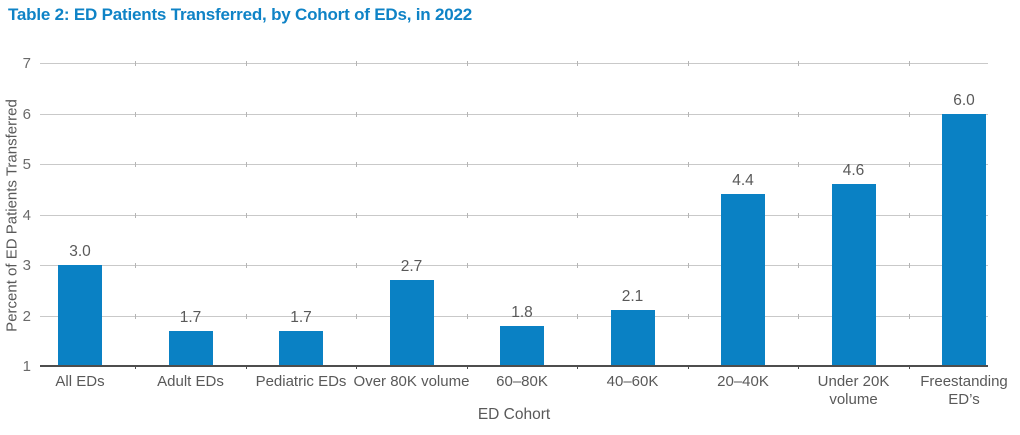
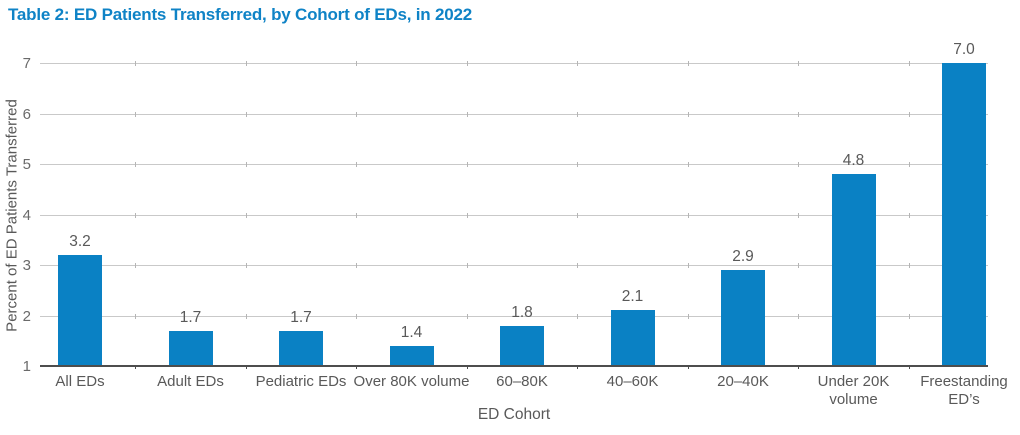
All EDs: 3.0 -> 3.2
Over 80K volume: 2.7 -> 1.4
20–40K: 4.4 -> 2.9
Under 20K volume: 4.6 -> 4.8
Freestanding ED’s: 6.0 -> 7.0
